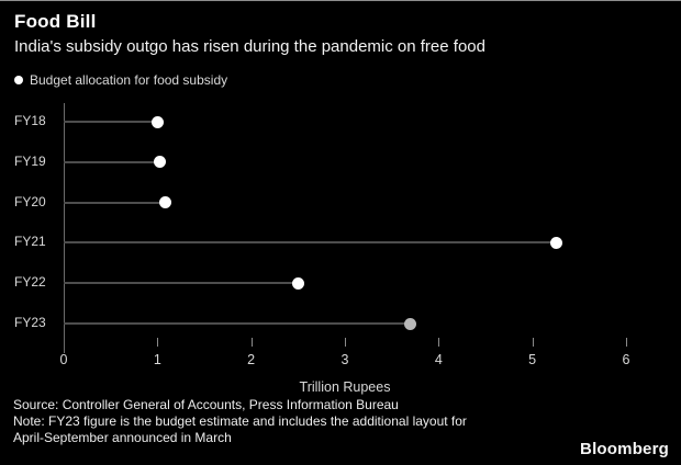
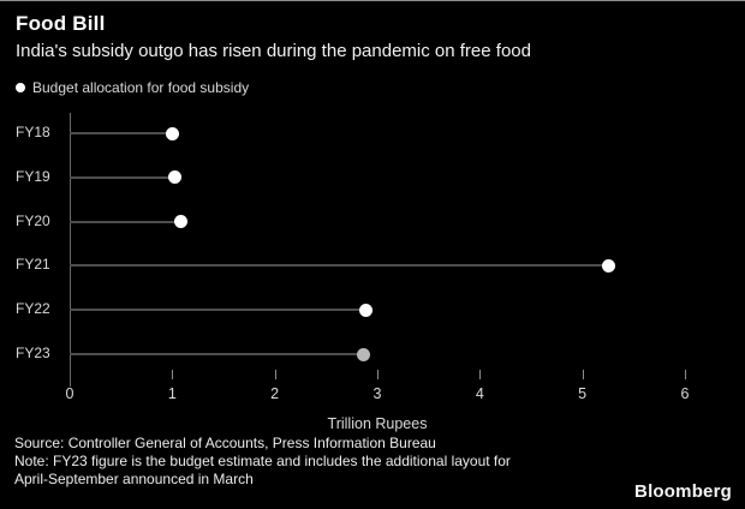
FY22: 2.5 -> 2.9
FY23: 3.7 -> 2.9
